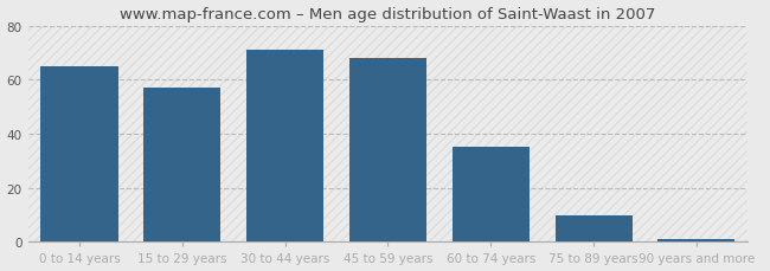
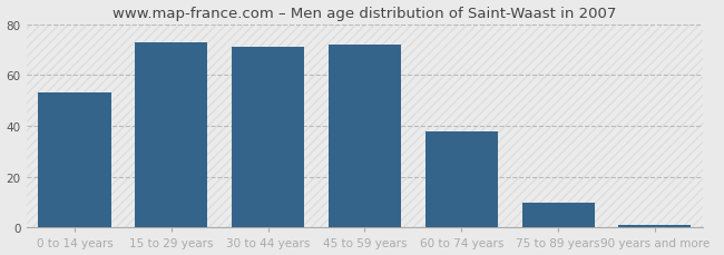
0 to 14 years: 65 -> 53
15 to 29 years: 57 -> 73
45 to 59 years: 68 -> 72
60 to 74 years: 35 -> 38
